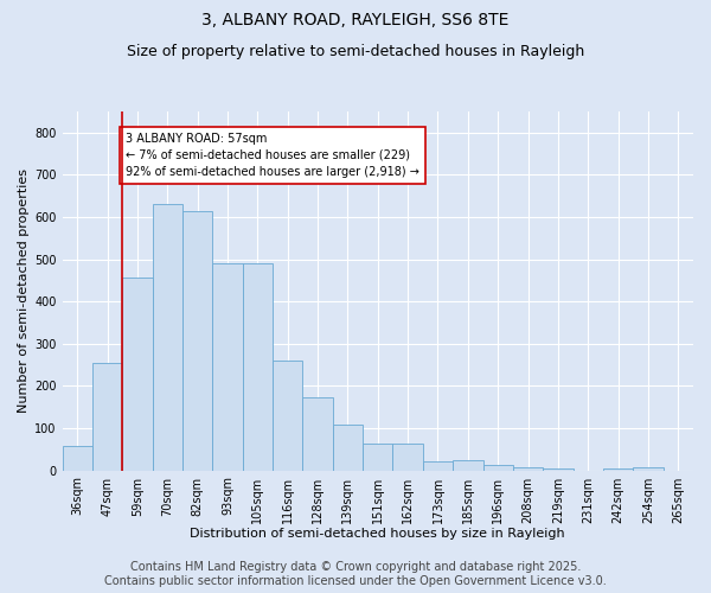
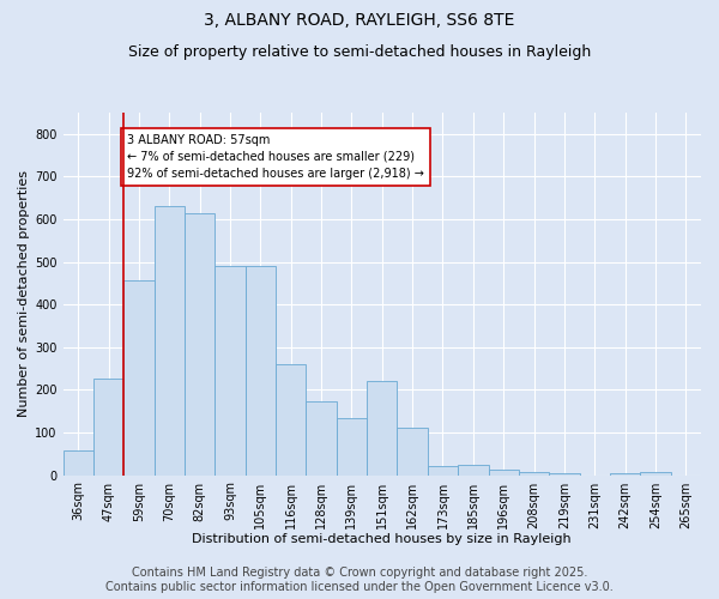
47sqm: 255 -> 225
139sqm: 108 -> 135
151sqm: 63 -> 220
162sqm: 63 -> 110
